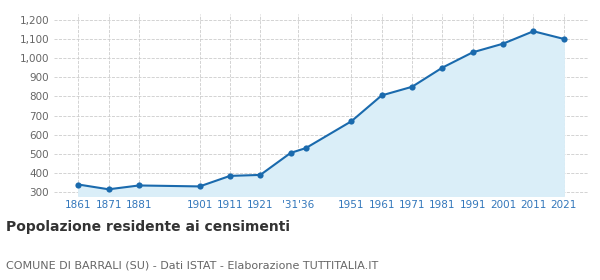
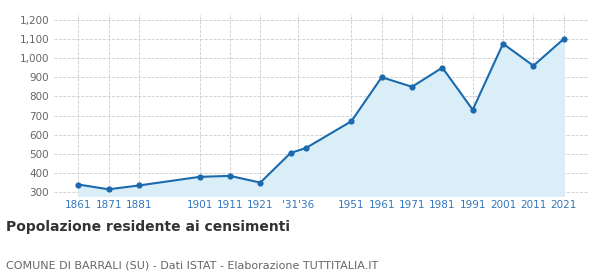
1901: 330 -> 380
1921: 390 -> 350
1961: 800 -> 900
1991: 1,030 -> 730
2011: 1,140 -> 960
